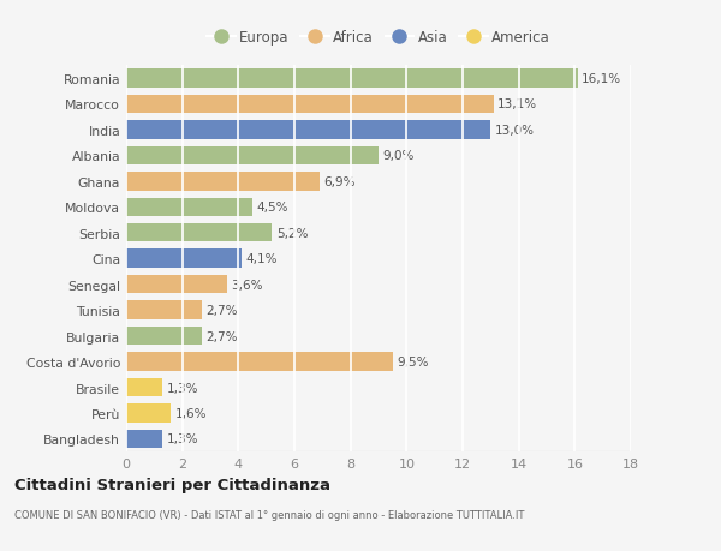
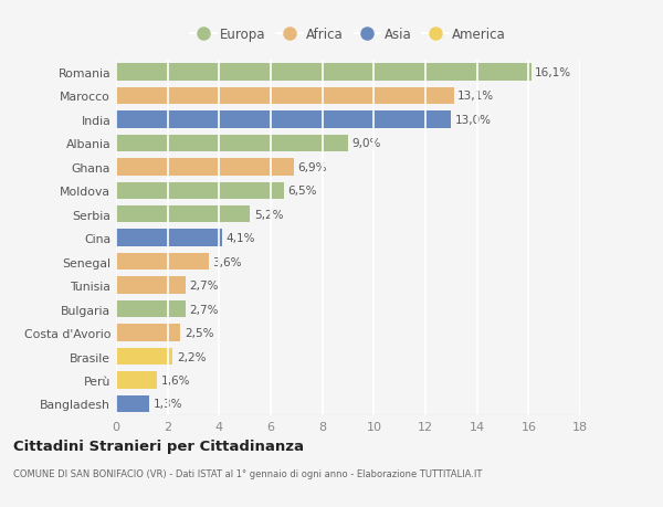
Moldova: 4,5% -> 6,5%
Costa d'Avorio: 9,5% -> 2,5%
Brasile: 1,3% -> 2,2%
